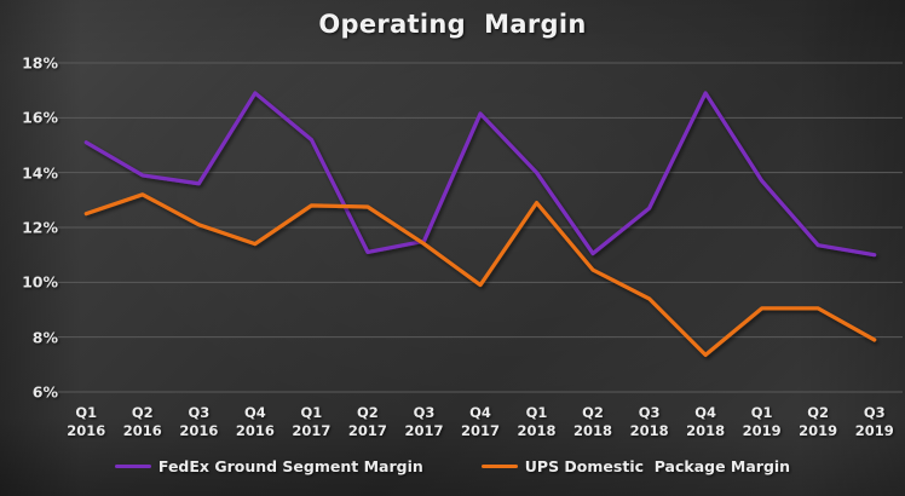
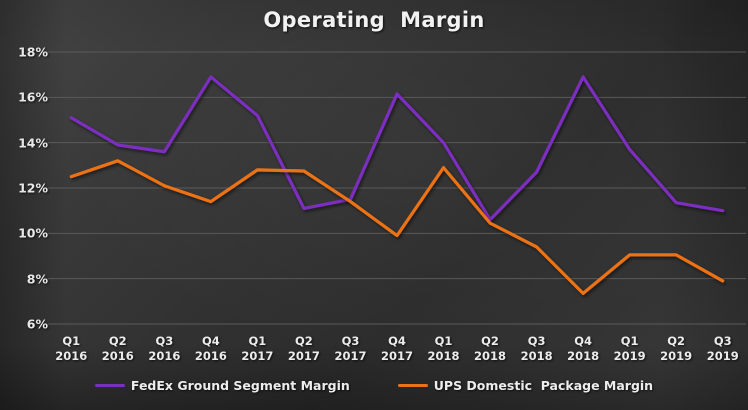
FedEx Ground Segment Margin/Q2 2018: 11.1% -> 10.6%
